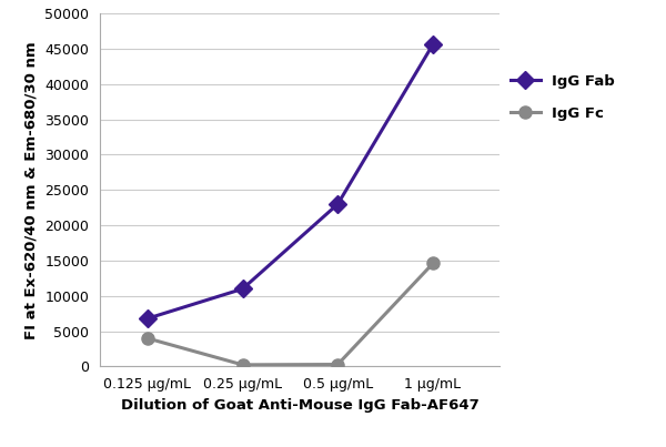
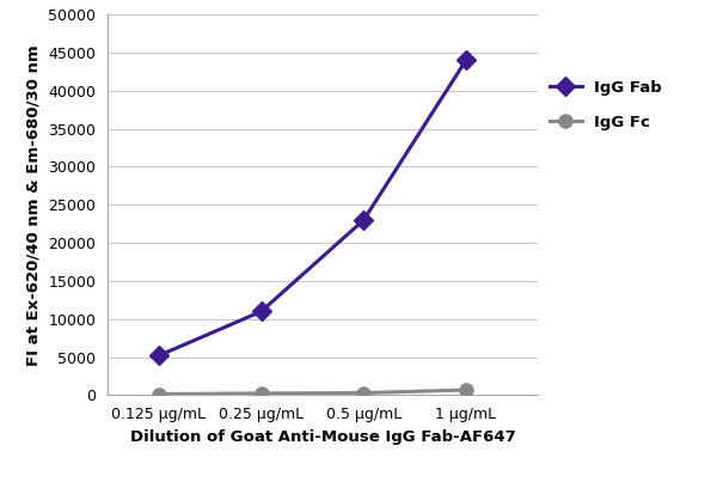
IgG Fab/0.125 μg/mL: 6800 -> 5200
IgG Fc/0.125 μg/mL: 4000 -> 200
IgG Fab/1 μg/mL: 45600 -> 44000
IgG Fc/1 μg/mL: 14600 -> 700
